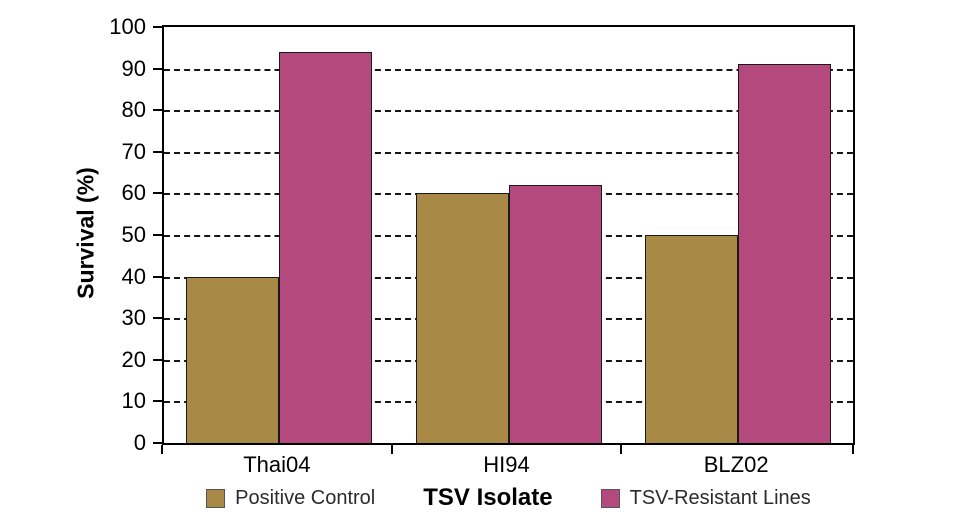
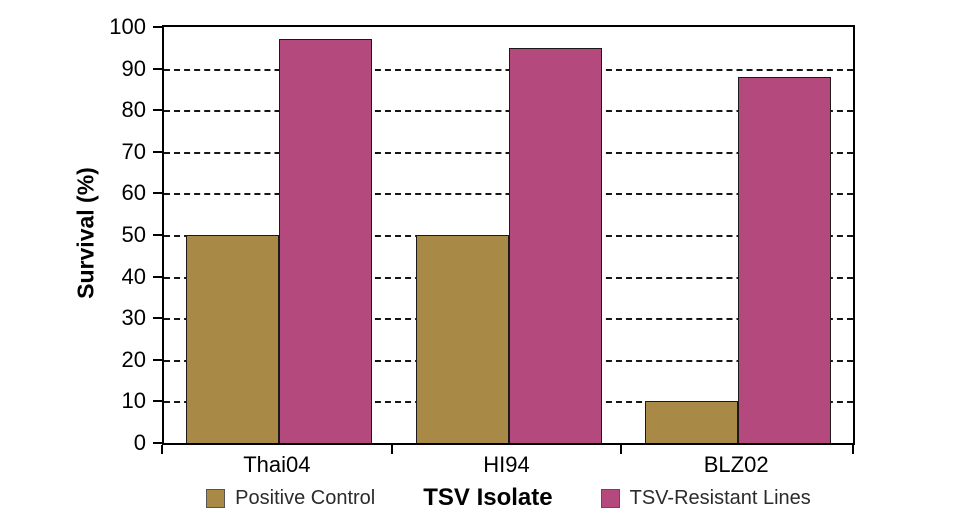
Positive Control/Thai04: 40 -> 50
TSV-Resistant Lines/Thai04: 94 -> 97
Positive Control/HI94: 60 -> 50
TSV-Resistant Lines/HI94: 62 -> 95
Positive Control/BLZ02: 50 -> 10
TSV-Resistant Lines/BLZ02: 91 -> 88
